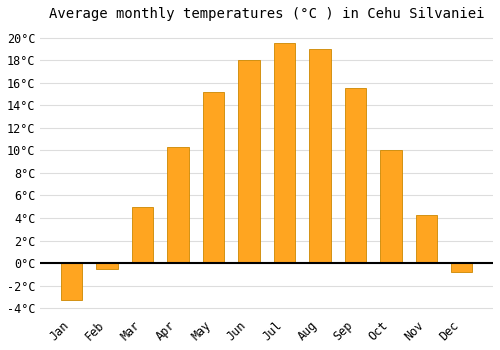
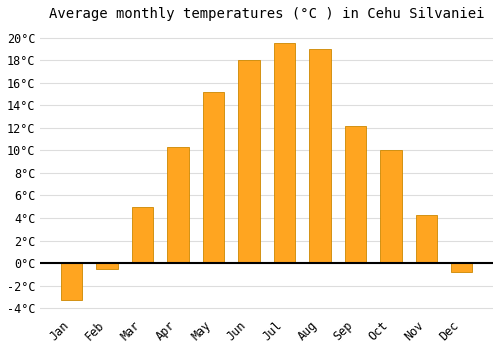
Sep: 15.5°C -> 12.2°C
